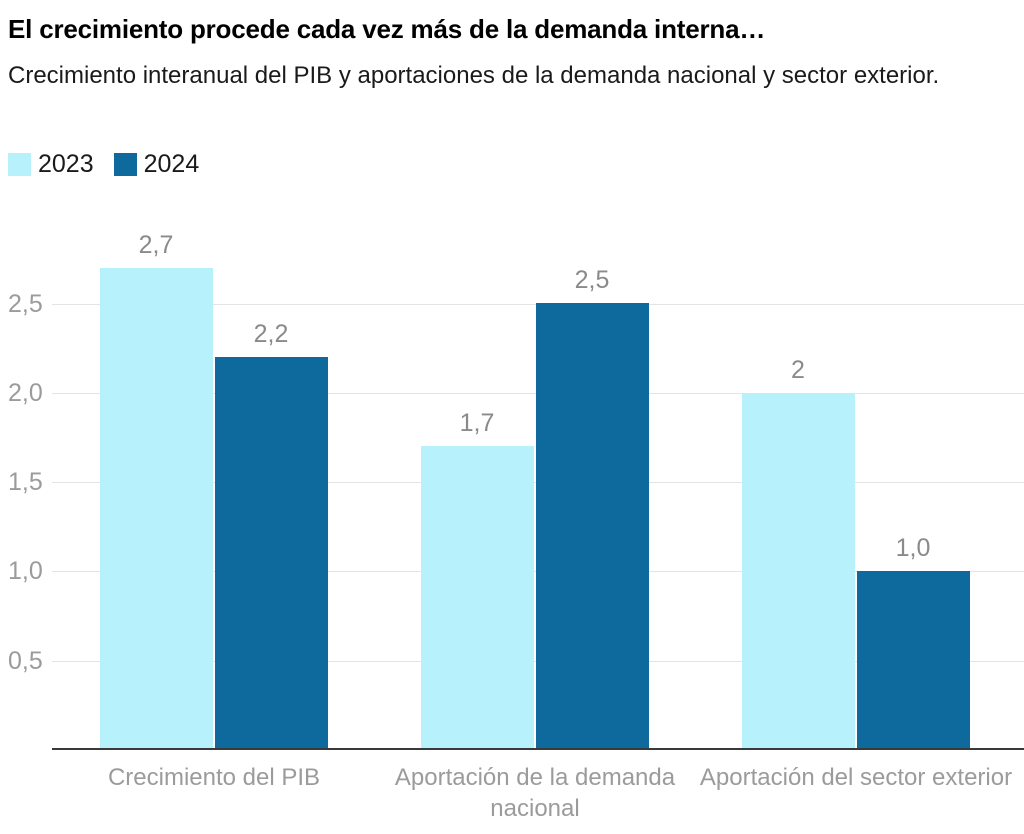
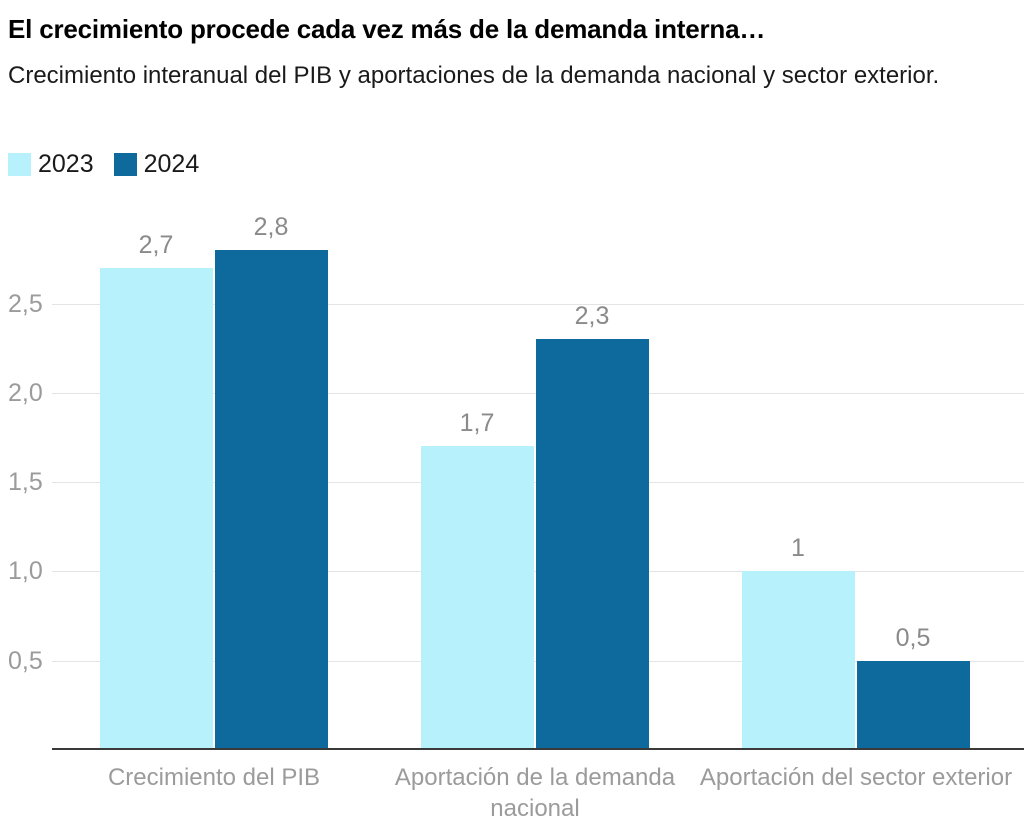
2024/Crecimiento del PIB: 2,2 -> 2,8
2024/Aportación de la demanda nacional: 2,5 -> 2,3
2023/Aportación del sector exterior: 2 -> 1
2024/Aportación del sector exterior: 1,0 -> 0,5
